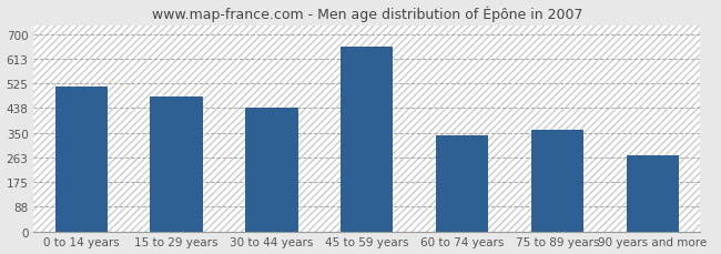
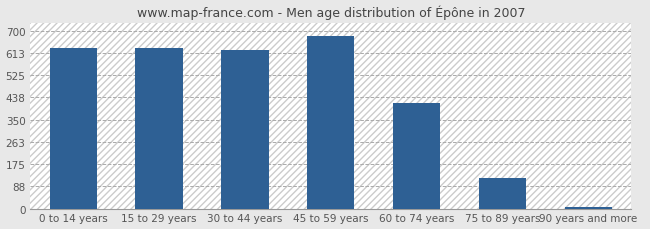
0 to 14 years: 515 -> 630
15 to 29 years: 480 -> 630
30 to 44 years: 440 -> 622
45 to 59 years: 655 -> 680
60 to 74 years: 340 -> 415
75 to 89 years: 360 -> 120
90 years and more: 270 -> 5
